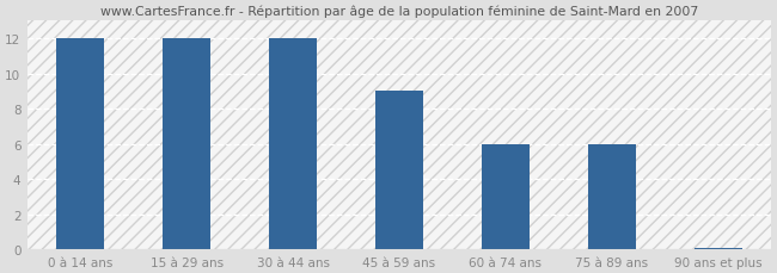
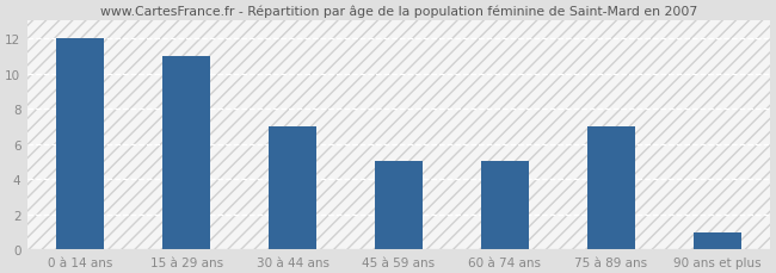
15 à 29 ans: 12.0 -> 11.0
30 à 44 ans: 12.0 -> 7.0
45 à 59 ans: 9.0 -> 5.0
60 à 74 ans: 6.0 -> 5.0
75 à 89 ans: 6.0 -> 7.0
90 ans et plus: 0.1 -> 1.0
